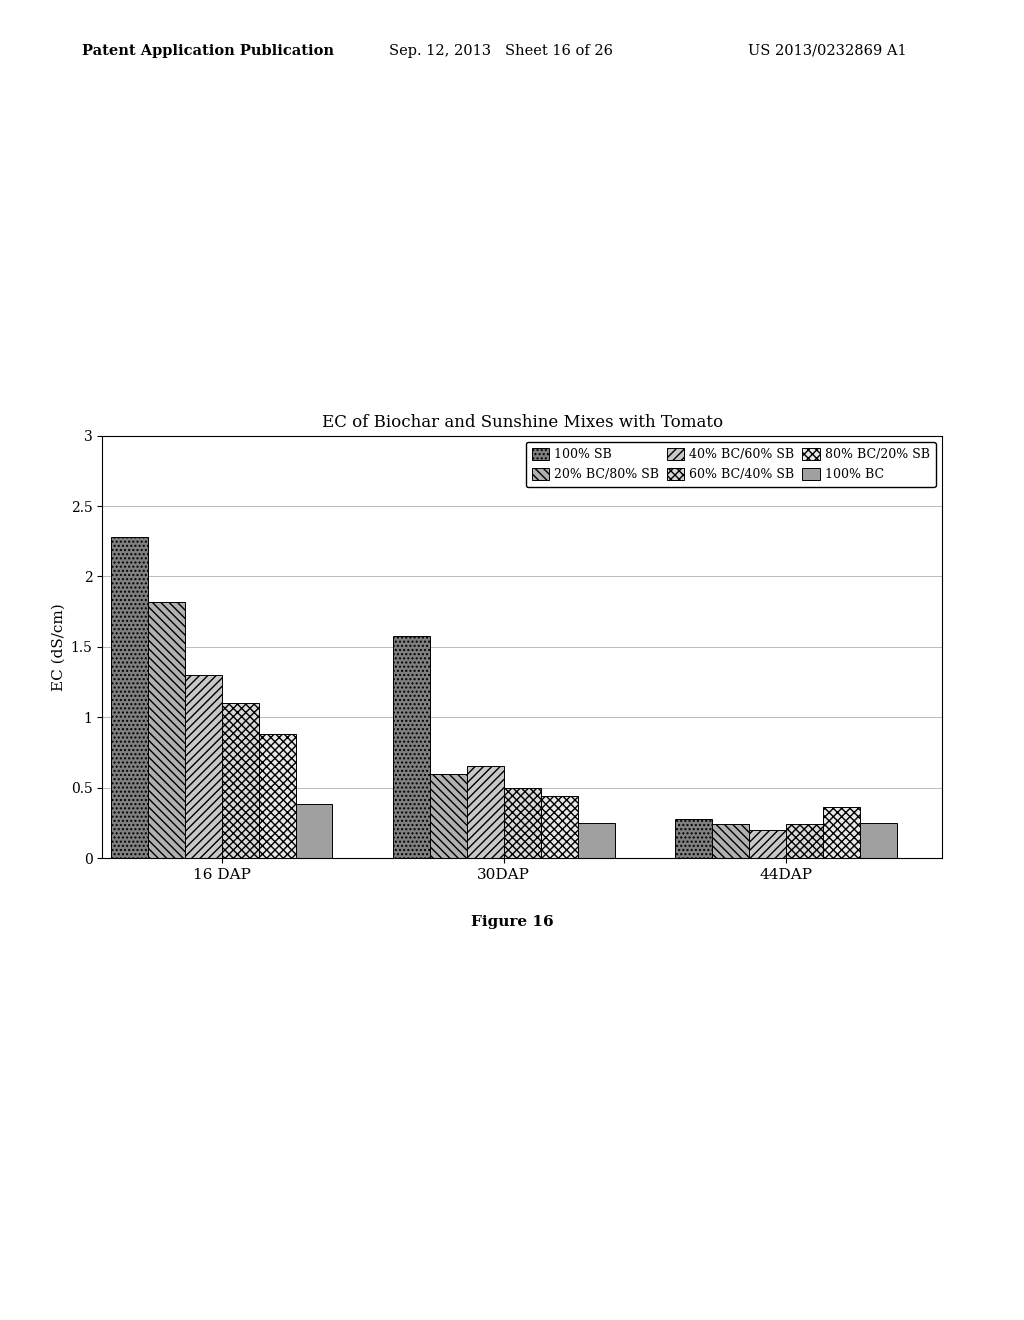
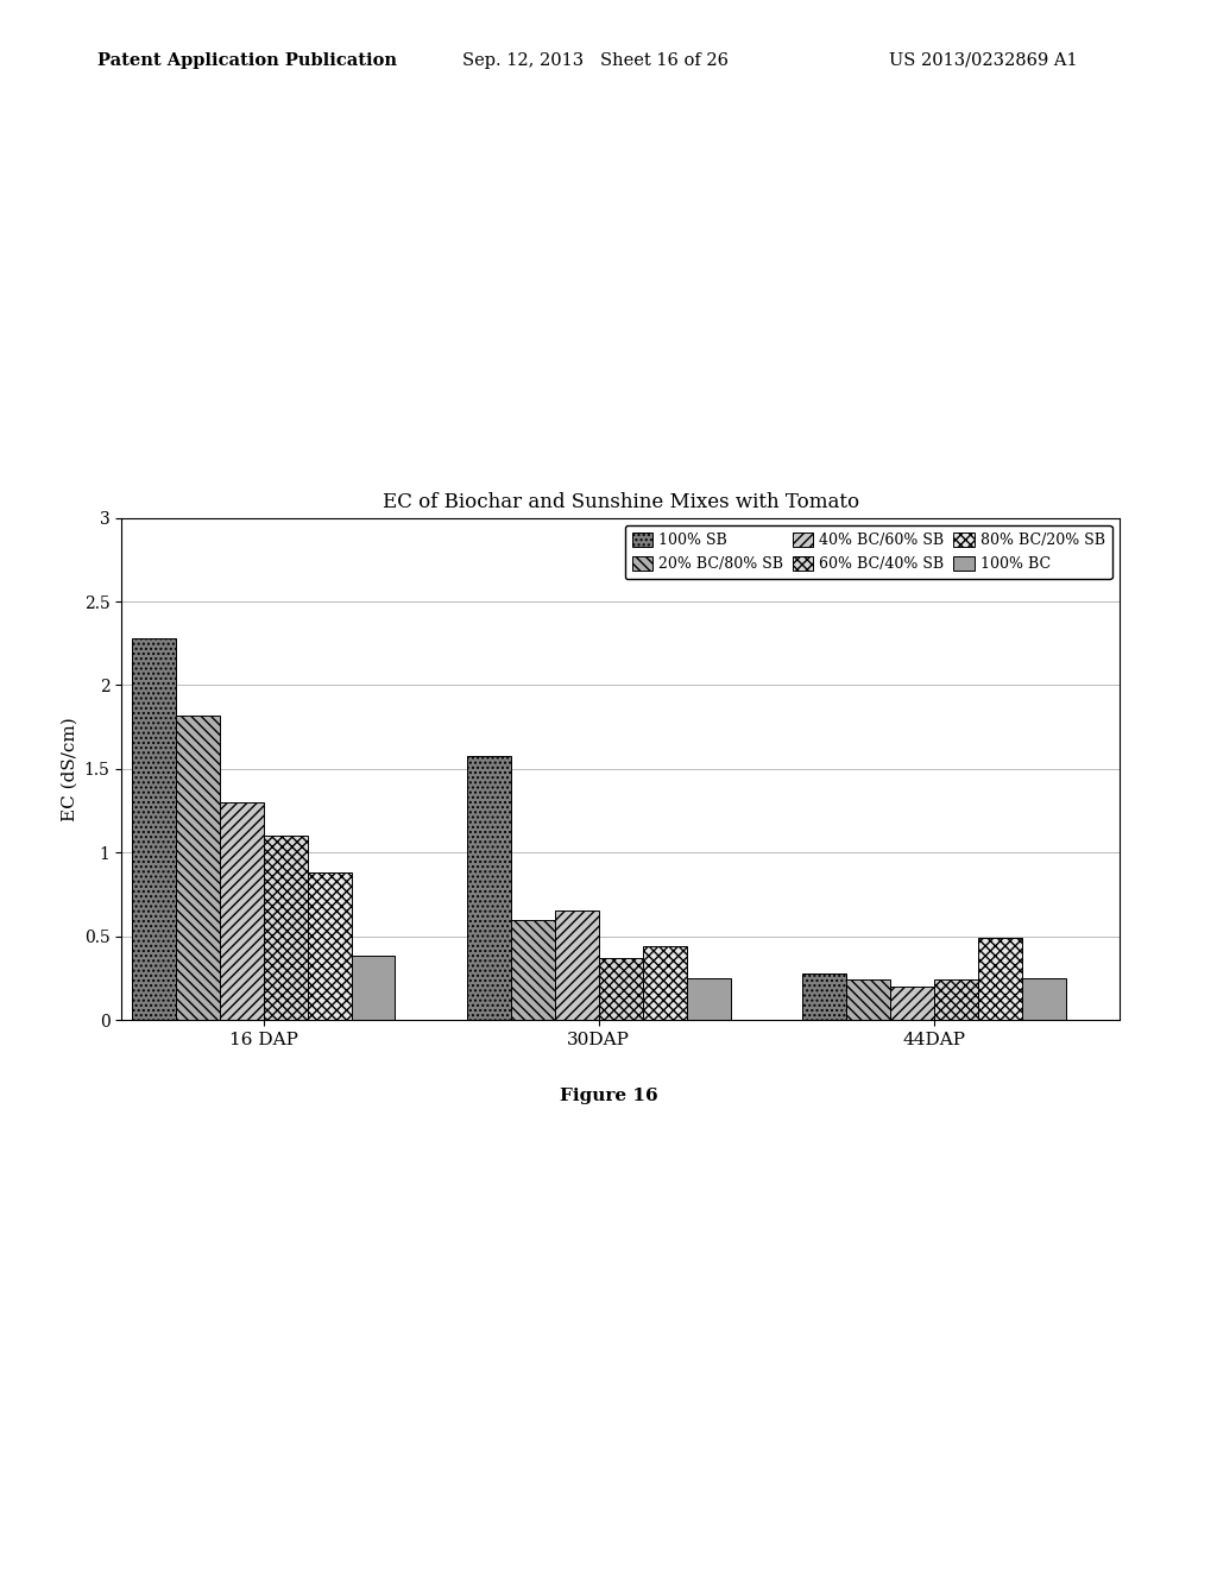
60% BC/40% SB/30DAP: 0.50 -> 0.37
80% BC/20% SB/44DAP: 0.36 -> 0.49
